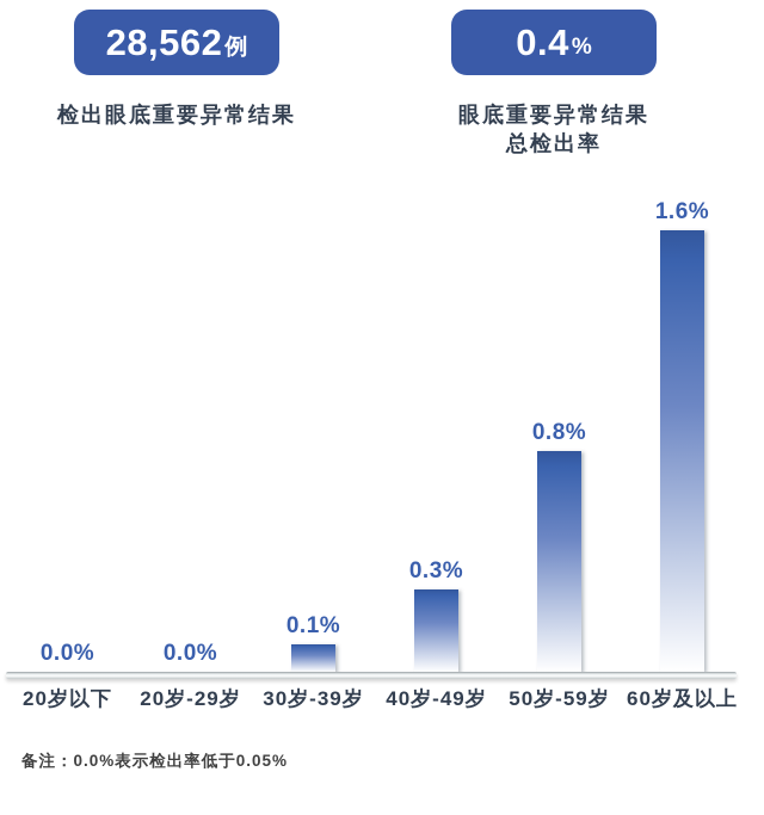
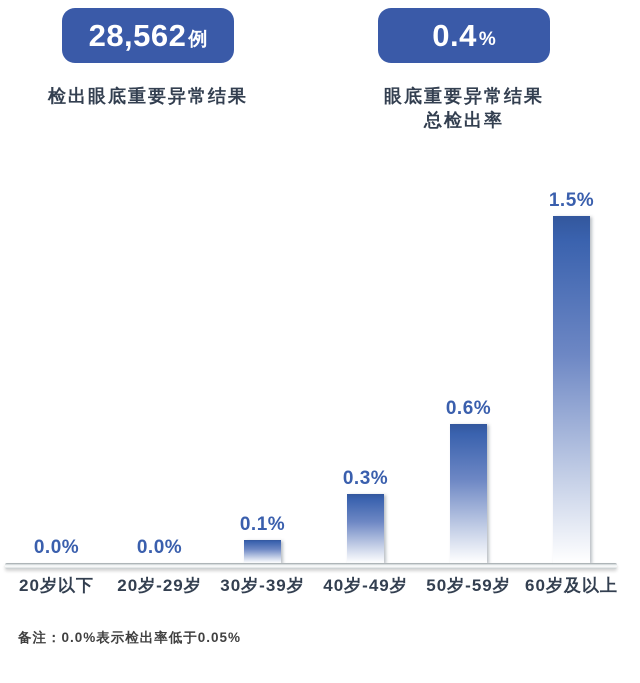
50岁-59岁: 0.8% -> 0.6%
60岁及以上: 1.6% -> 1.5%
